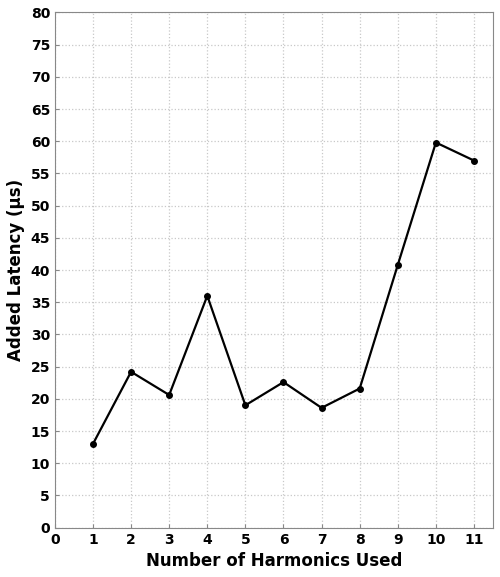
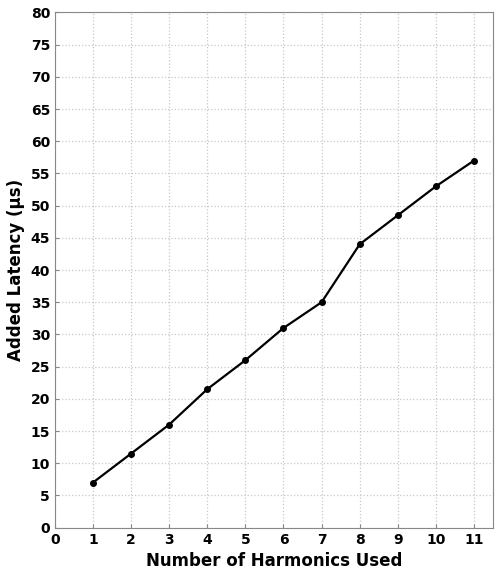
1: 13.0 -> 7.0
2: 24.2 -> 11.5
3: 20.6 -> 16.0
4: 36.0 -> 21.5
5: 19.0 -> 26.0
6: 22.6 -> 31.0
7: 18.6 -> 35.0
8: 21.6 -> 44.0
9: 40.8 -> 48.5
10: 59.8 -> 53.0
